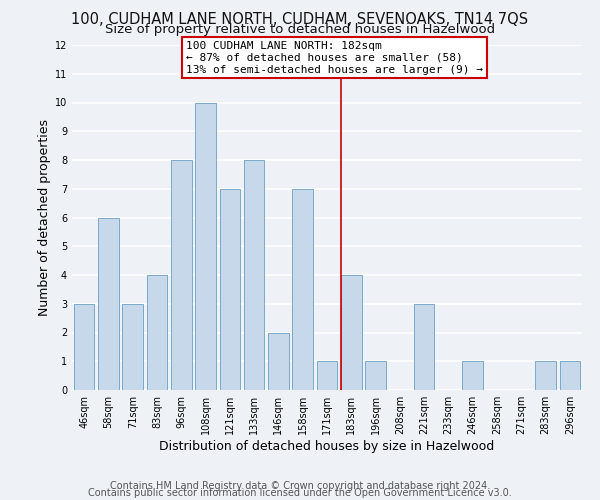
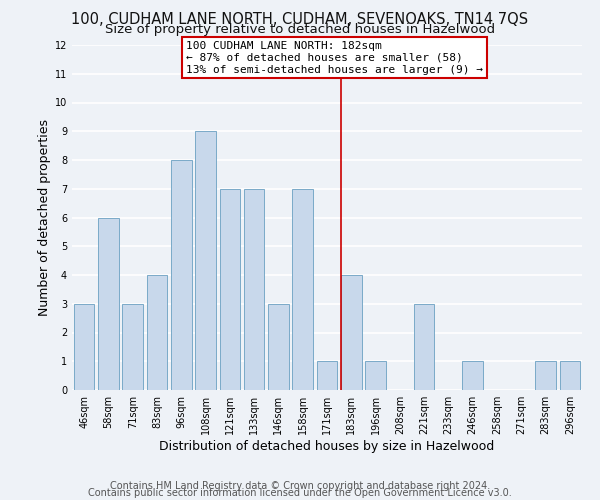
108sqm: 10 -> 9
133sqm: 8 -> 7
146sqm: 2 -> 3
